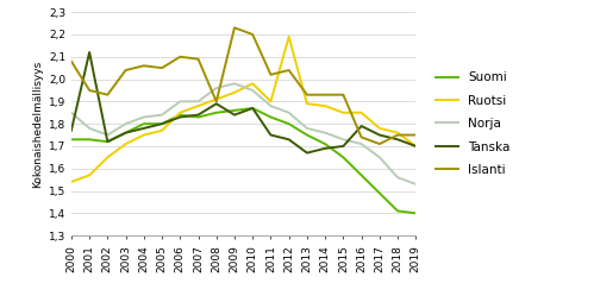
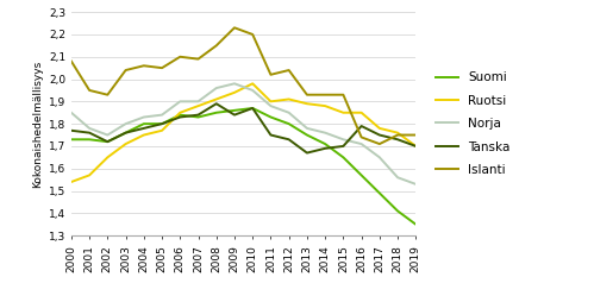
Tanska/2001: 2,12 -> 1,76
Islanti/2008: 1,90 -> 2,15
Ruotsi/2012: 2,19 -> 1,91
Suomi/2019: 1,40 -> 1,35
